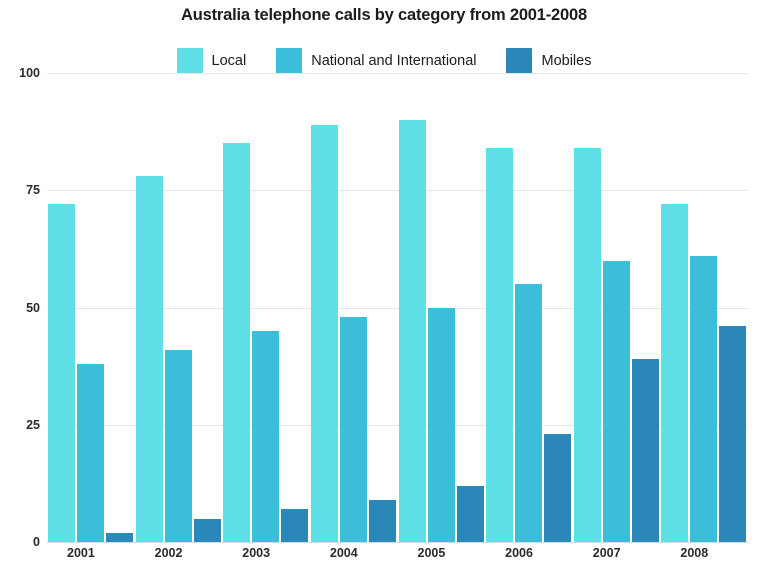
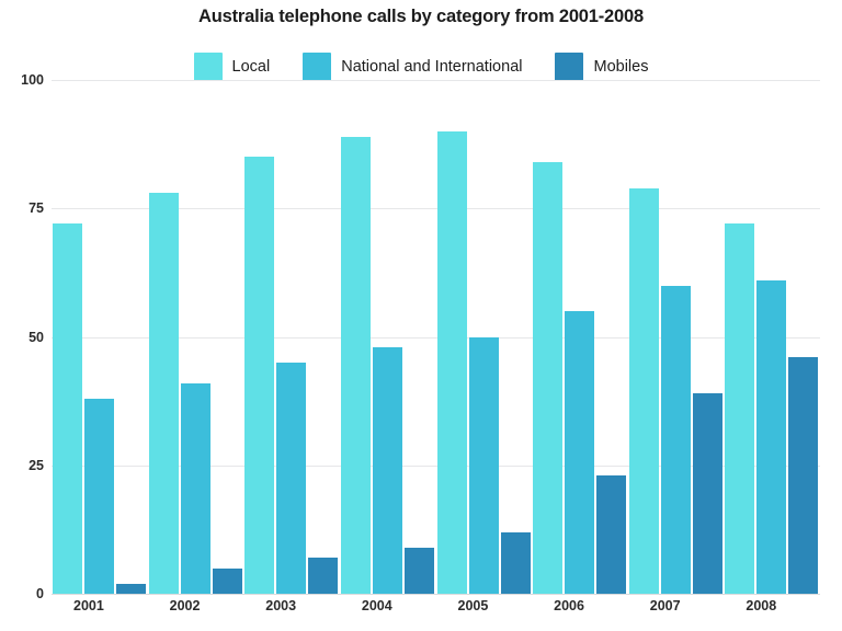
Local/2007: 84 -> 79
